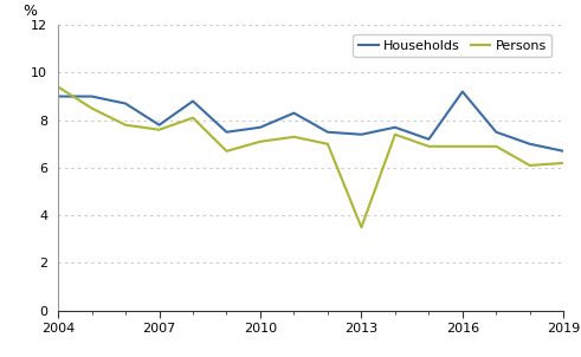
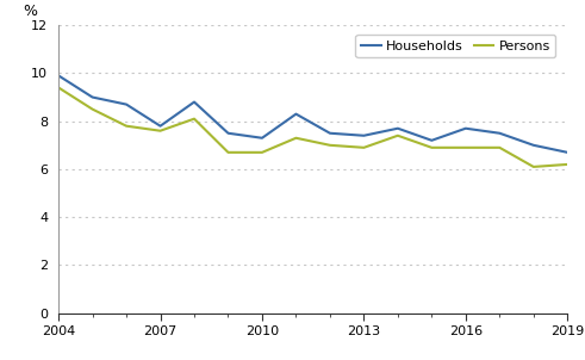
Households/2004: 9.0 -> 9.9
Households/2010: 7.7 -> 7.3
Persons/2010: 7.1 -> 6.7
Persons/2013: 3.5 -> 6.9
Households/2016: 9.2 -> 7.7
